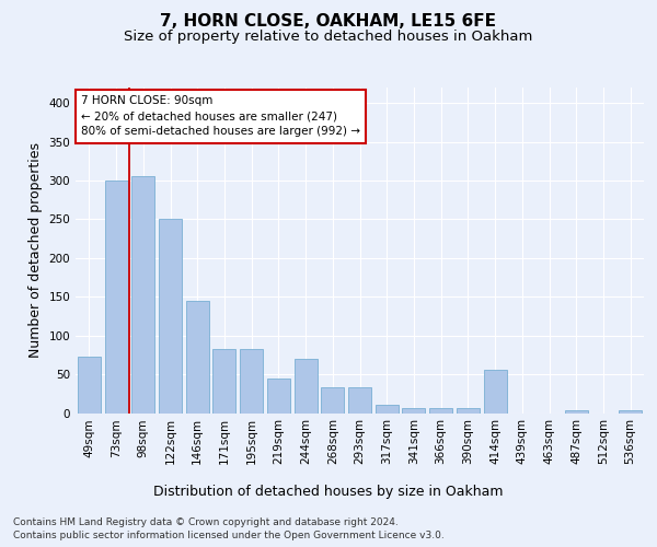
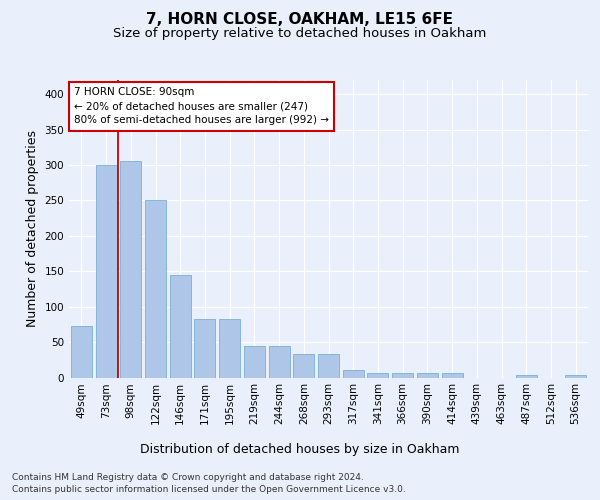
244sqm: 70 -> 45
414sqm: 56 -> 6
